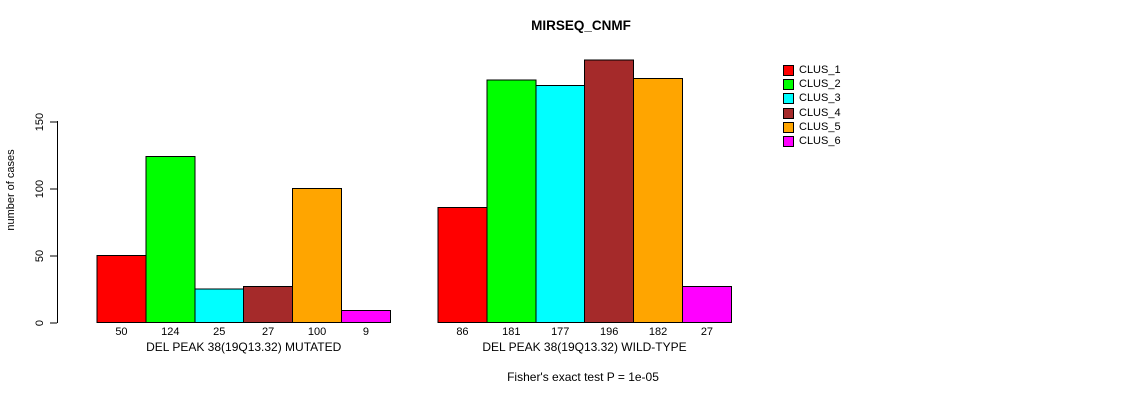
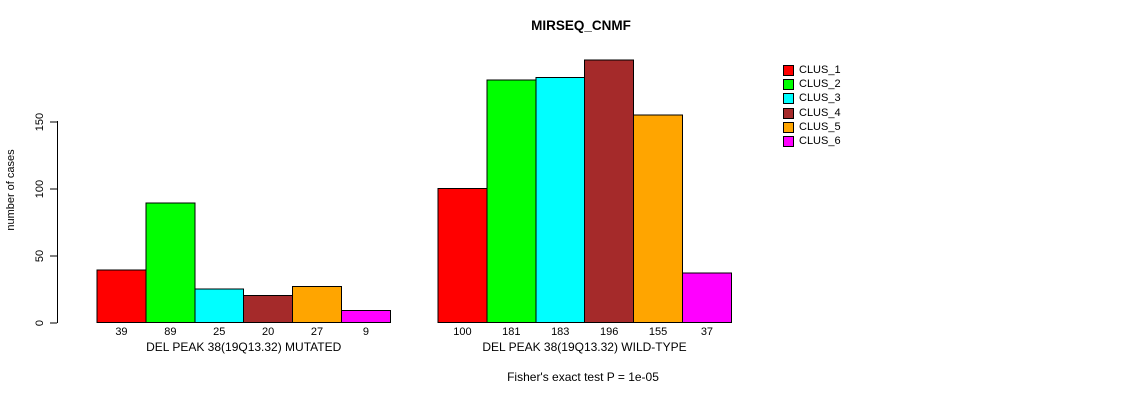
CLUS_1/DEL PEAK 38(19Q13.32) MUTATED: 50 -> 39
CLUS_2/DEL PEAK 38(19Q13.32) MUTATED: 124 -> 89
CLUS_4/DEL PEAK 38(19Q13.32) MUTATED: 27 -> 20
CLUS_5/DEL PEAK 38(19Q13.32) MUTATED: 100 -> 27
CLUS_1/DEL PEAK 38(19Q13.32) WILD-TYPE: 86 -> 100
CLUS_3/DEL PEAK 38(19Q13.32) WILD-TYPE: 177 -> 183
CLUS_5/DEL PEAK 38(19Q13.32) WILD-TYPE: 182 -> 155
CLUS_6/DEL PEAK 38(19Q13.32) WILD-TYPE: 27 -> 37
